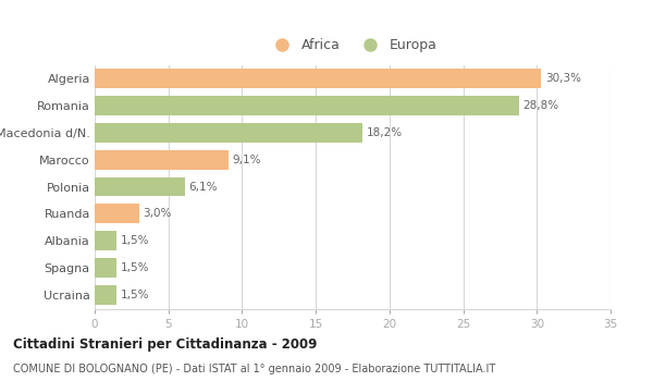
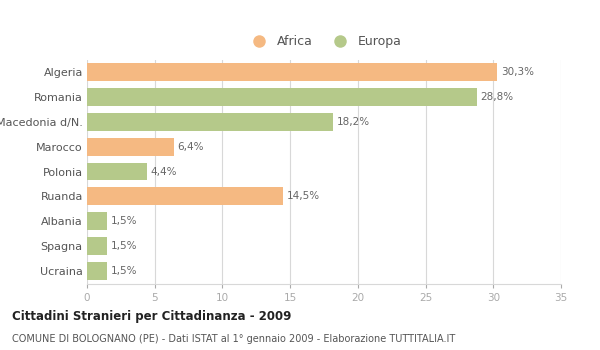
Marocco: 9,1% -> 6,4%
Polonia: 6,1% -> 4,4%
Ruanda: 3,0% -> 14,5%
